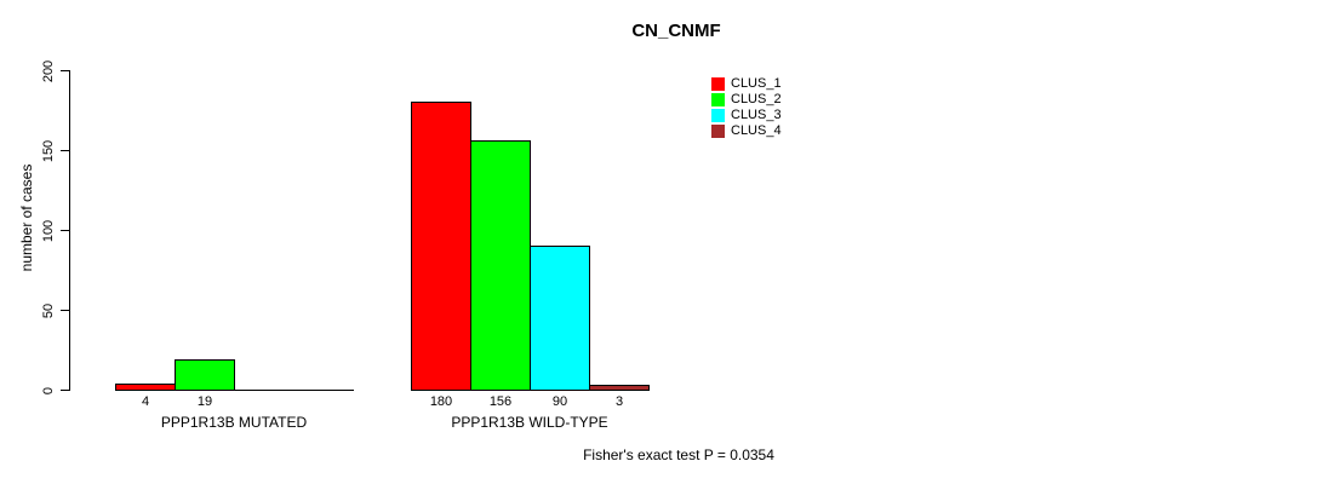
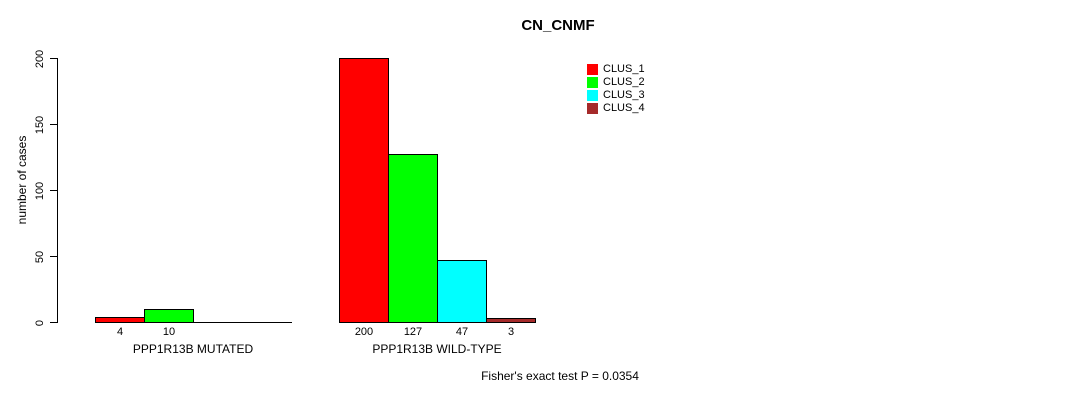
CLUS_2/PPP1R13B MUTATED: 19 -> 10
CLUS_1/PPP1R13B WILD-TYPE: 180 -> 200
CLUS_2/PPP1R13B WILD-TYPE: 156 -> 127
CLUS_3/PPP1R13B WILD-TYPE: 90 -> 47
